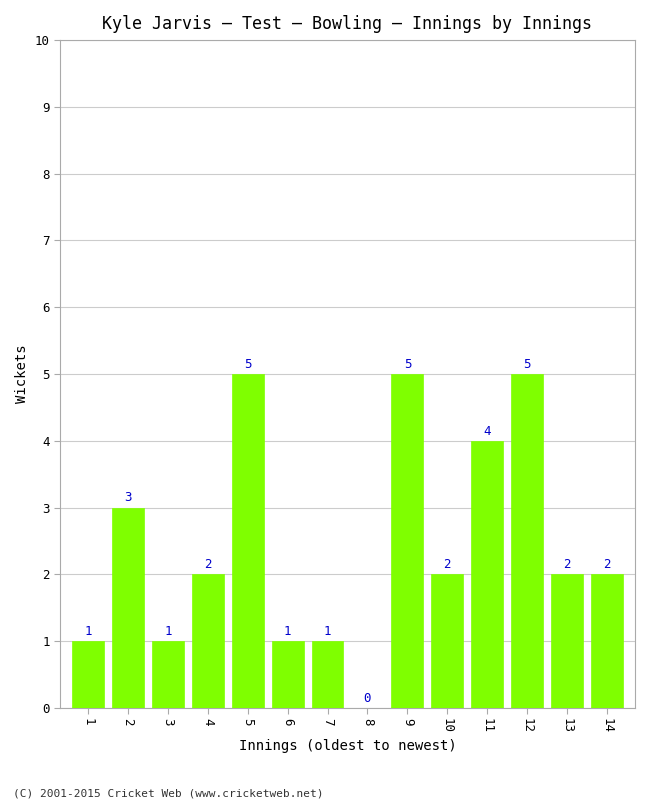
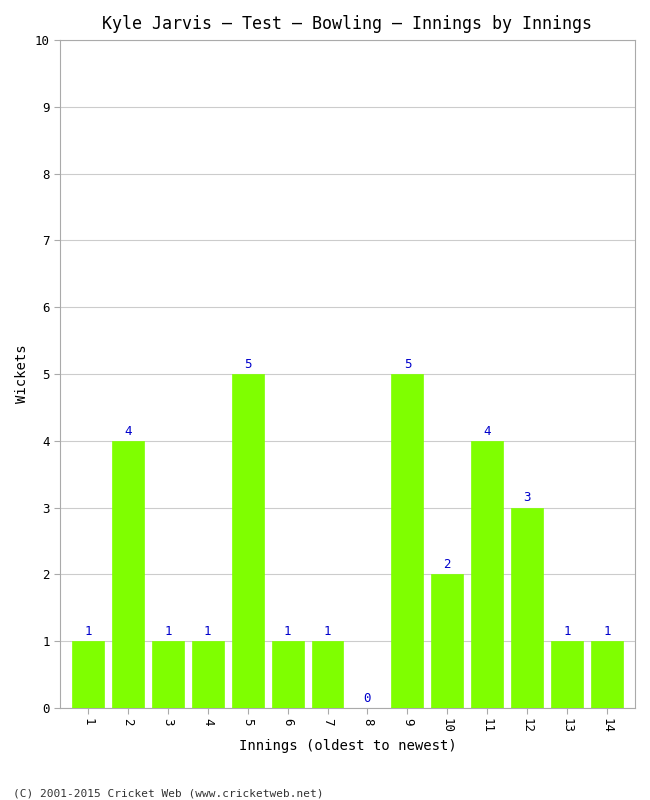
2: 3 -> 4
4: 2 -> 1
12: 5 -> 3
13: 2 -> 1
14: 2 -> 1
